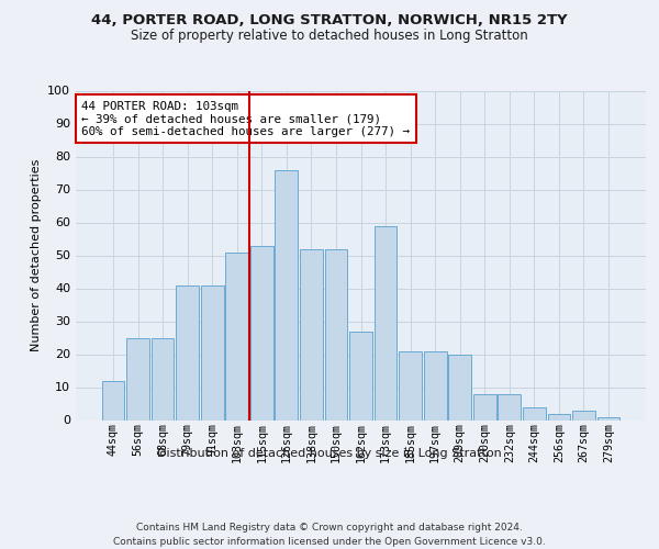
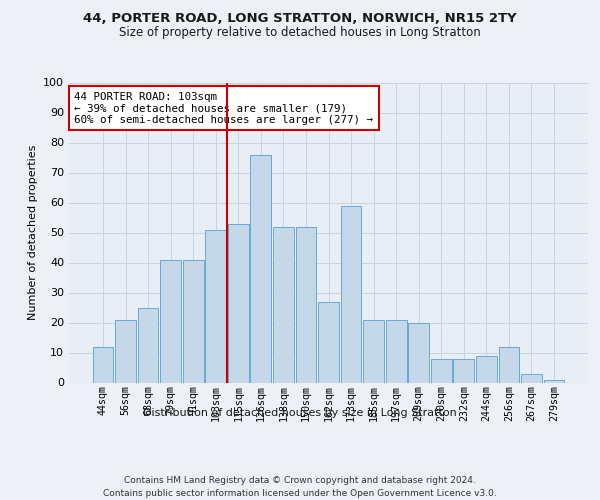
56sqm: 25 -> 21
244sqm: 4 -> 9
256sqm: 2 -> 12
